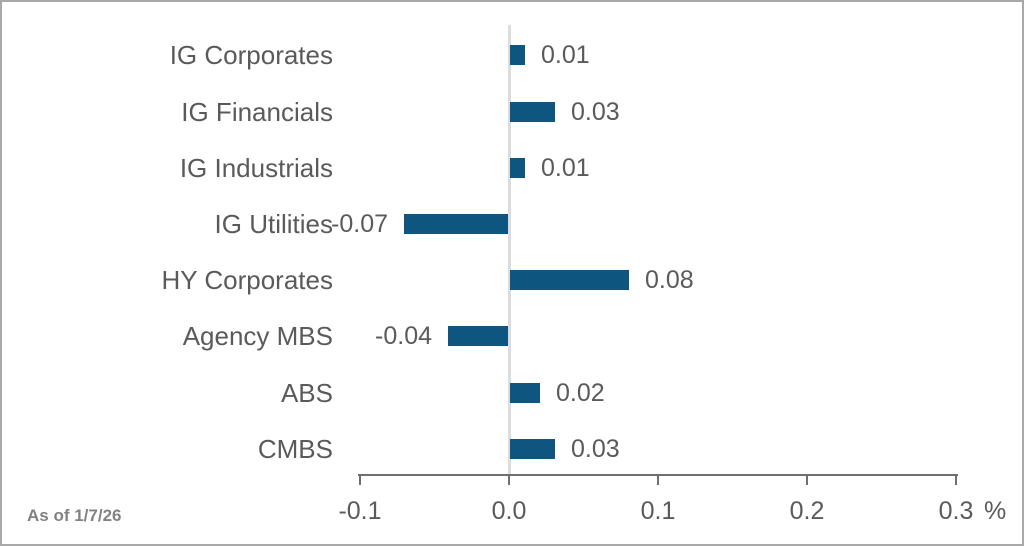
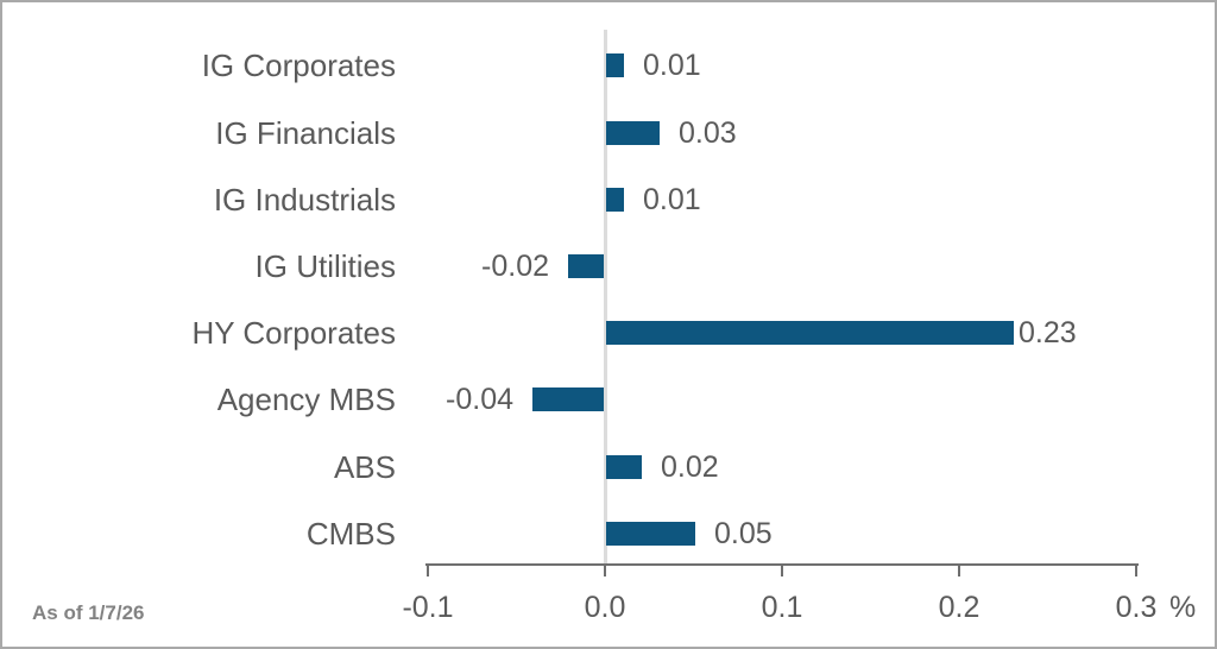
IG Utilities: -0.07 -> -0.02
HY Corporates: 0.08 -> 0.23
CMBS: 0.03 -> 0.05
